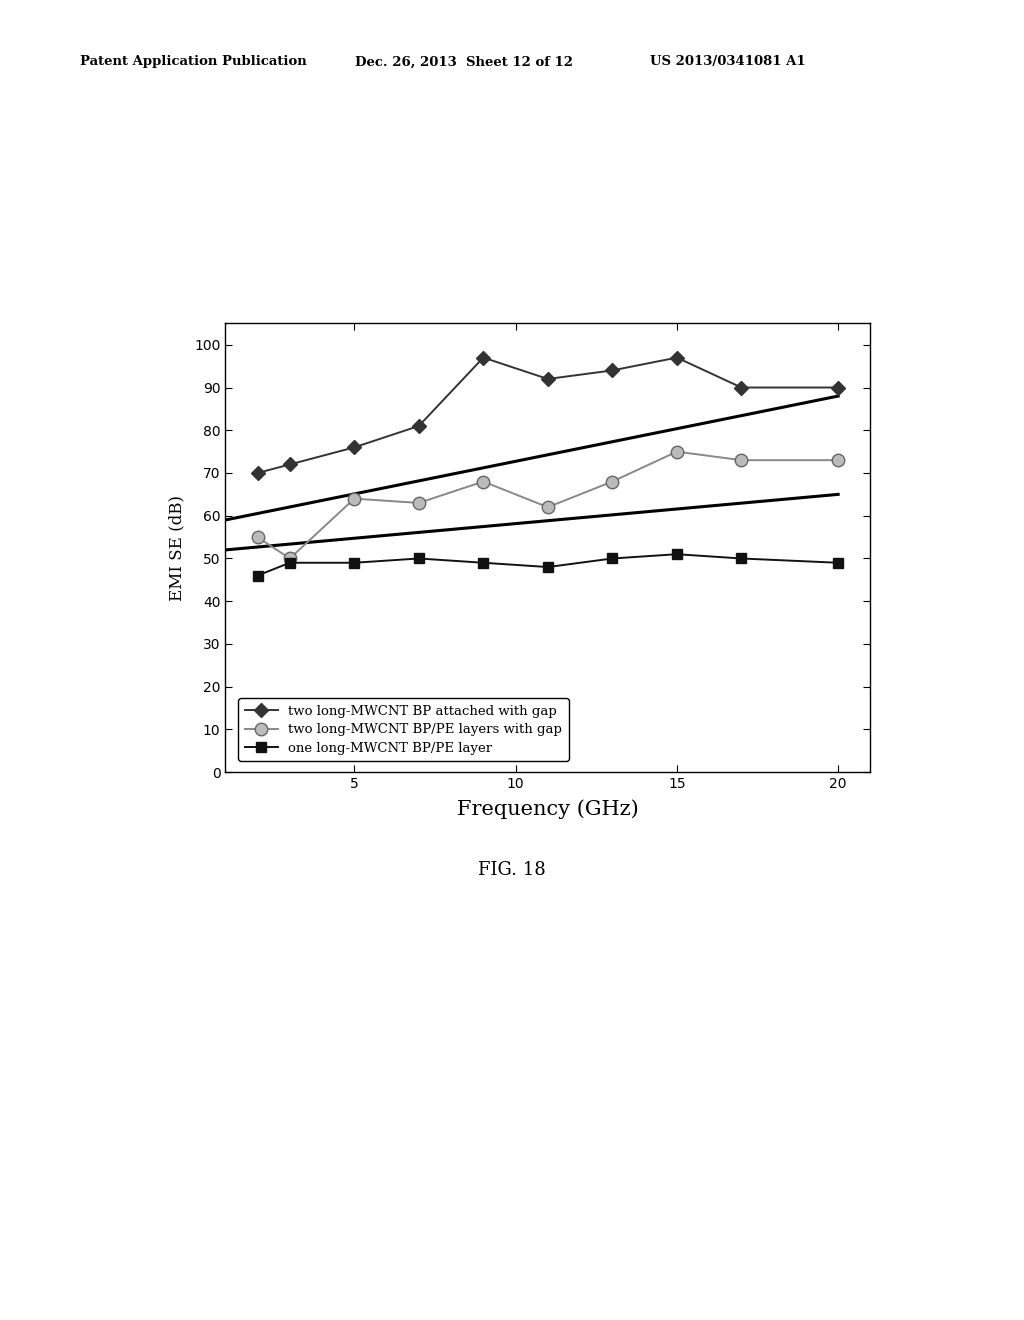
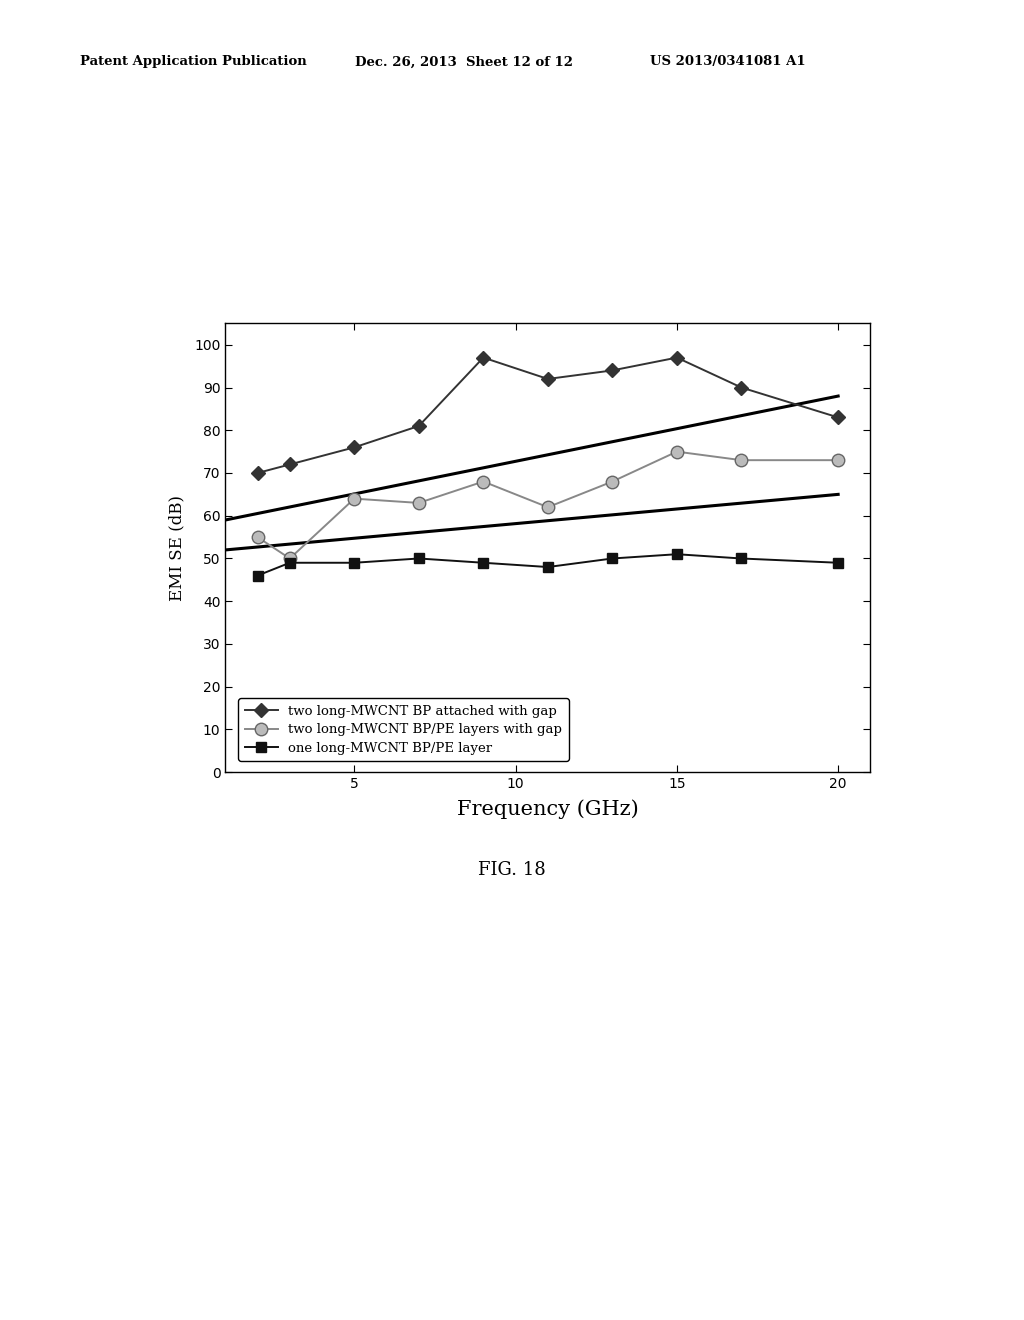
two long-MWCNT BP attached with gap/20: 90 -> 83
